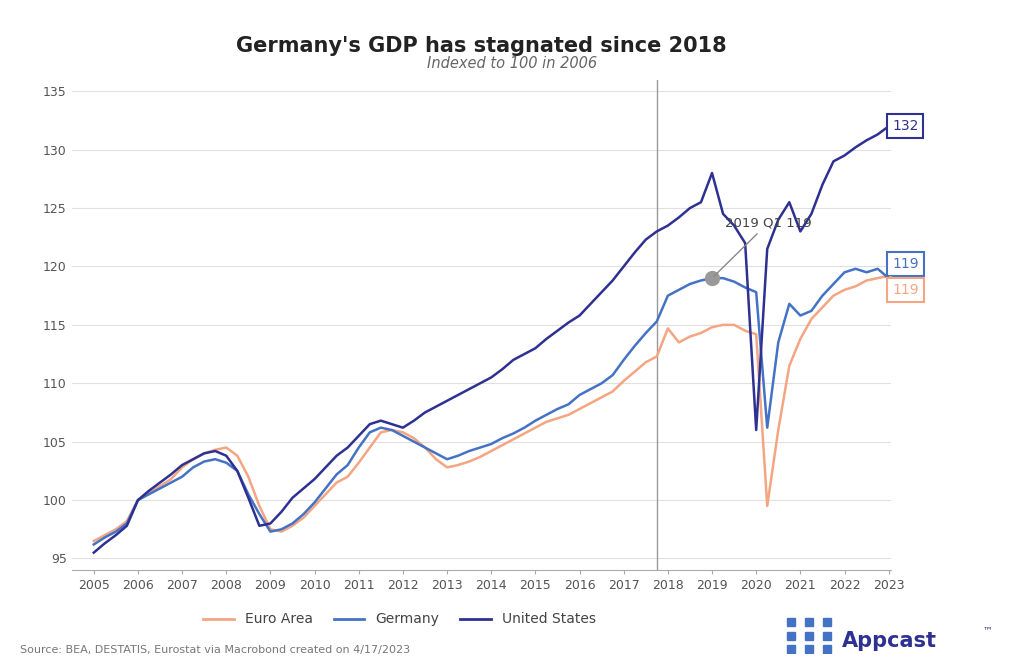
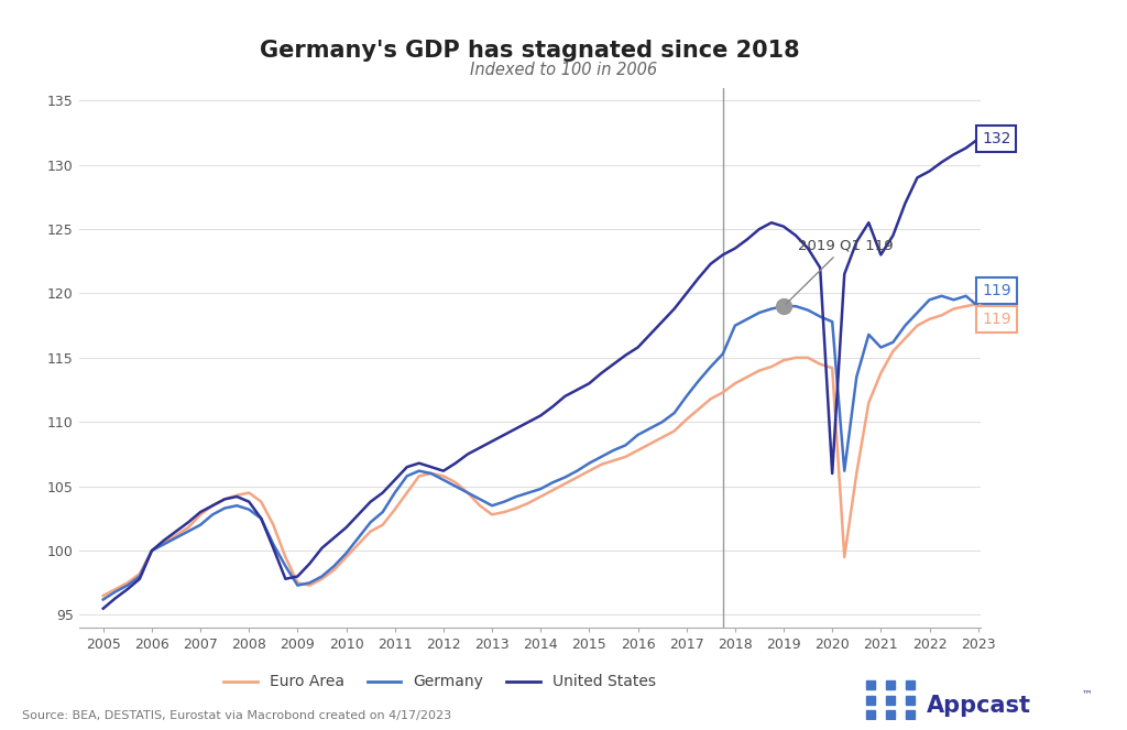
Euro Area/2018: 114.7 -> 113.0
United States/2019: 128.0 -> 125.2
